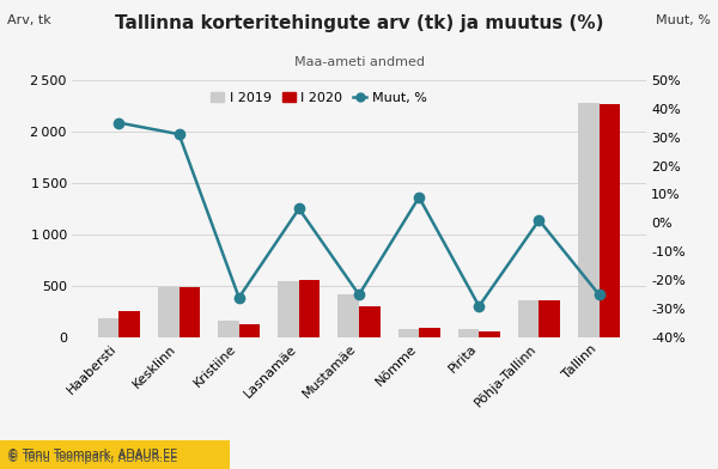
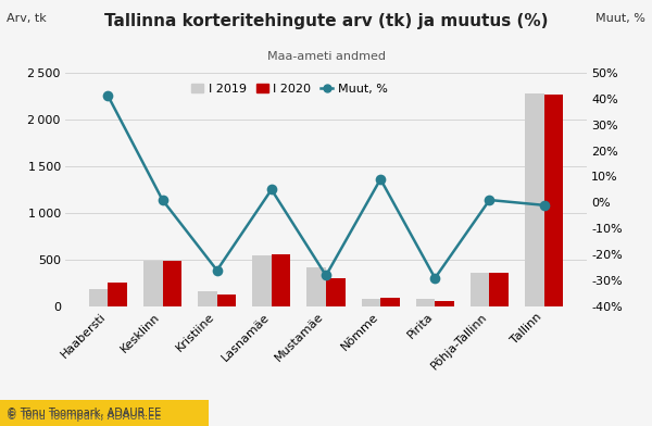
Muut, %/Haabersti: 35% -> 41%
Muut, %/Kesklinn: 31% -> 1%
Muut, %/Mustamäe: -25% -> -28%
Muut, %/Tallinn: -25% -> -1%
